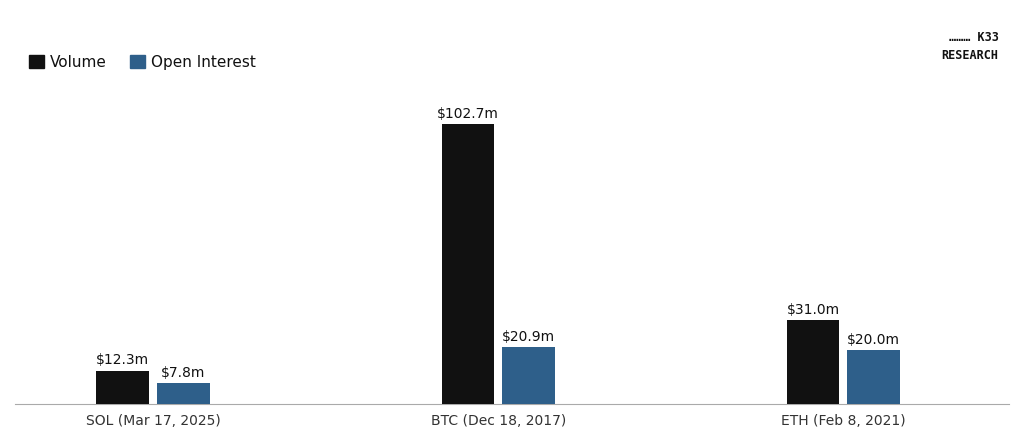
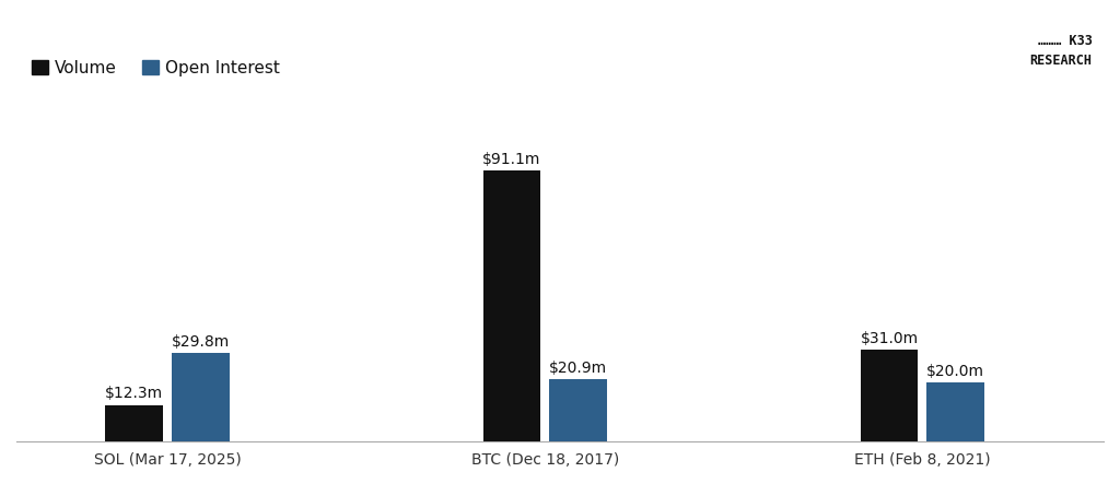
Open Interest/SOL (Mar 17, 2025): $7.8m -> $29.8m
Volume/BTC (Dec 18, 2017): $102.7m -> $91.1m
